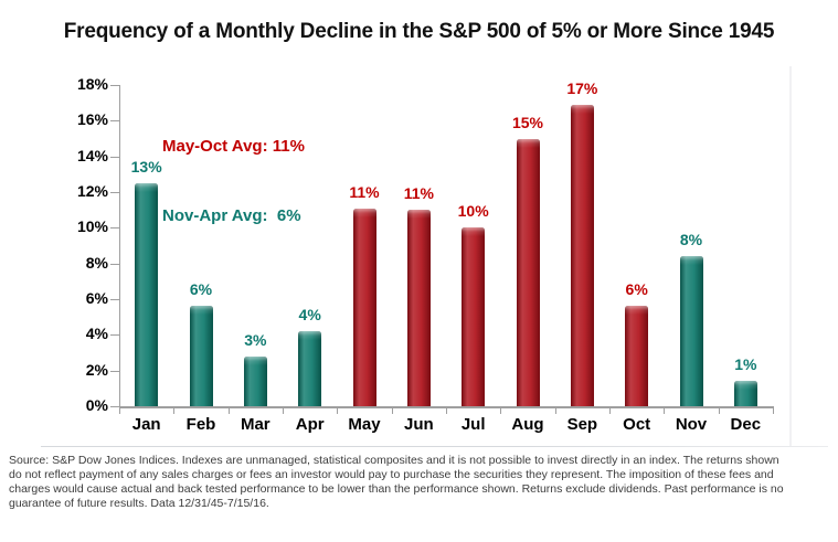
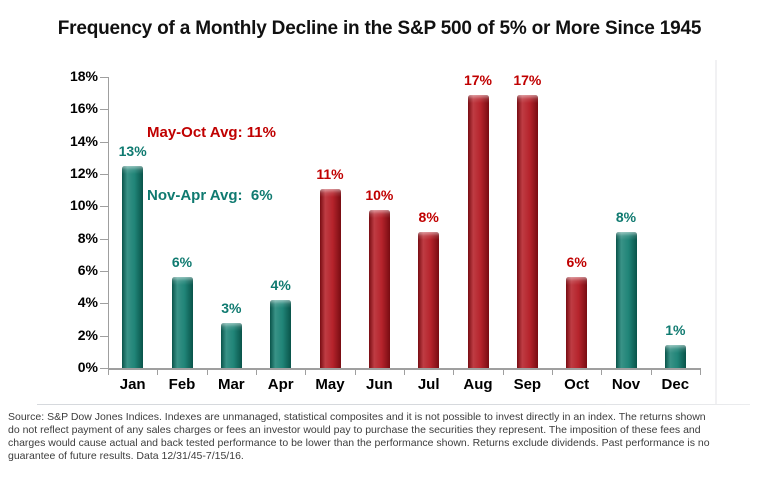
Jun: 11% -> 10%
Jul: 10% -> 8%
Aug: 15% -> 17%
